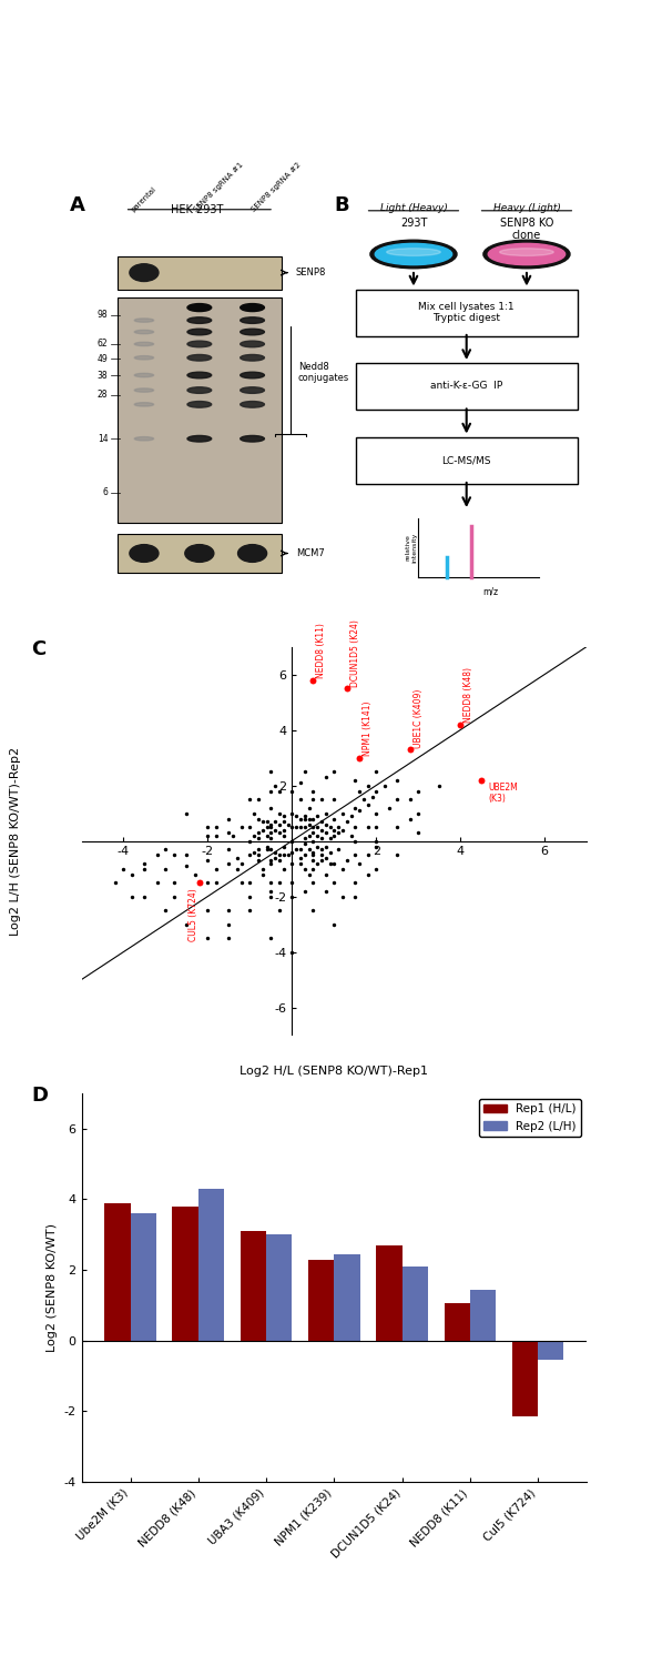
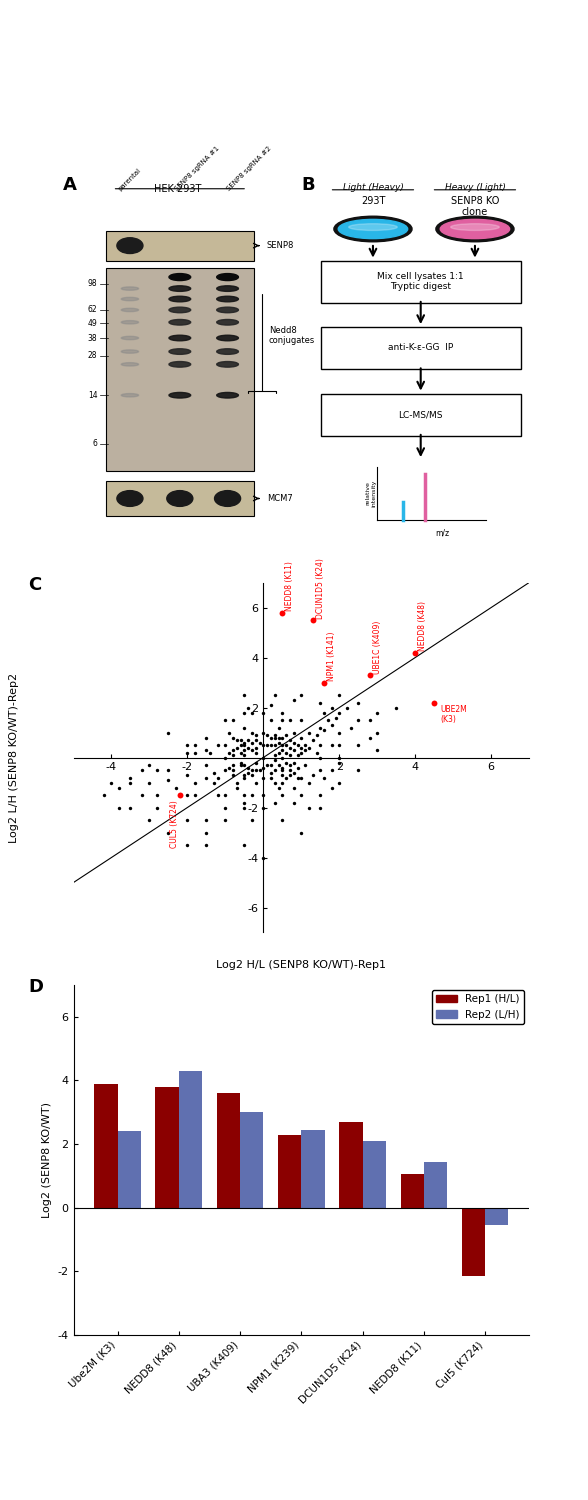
Rep2 (L/H)/Ube2M (K3): 3.60 -> 2.40
Rep1 (H/L)/UBA3 (K409): 3.10 -> 3.60
